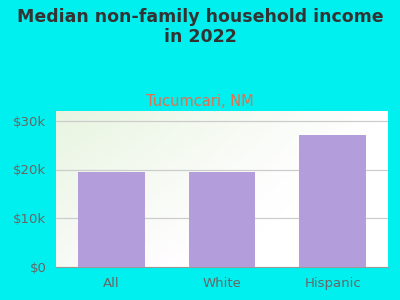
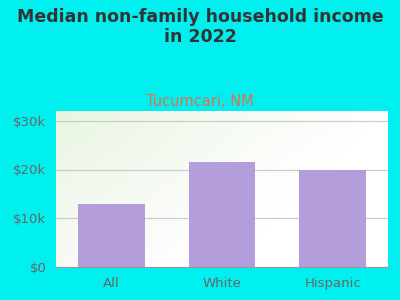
All: $19.5k -> $13.0k
White: $19.5k -> $21.5k
Hispanic: $27.0k -> $20.0k
